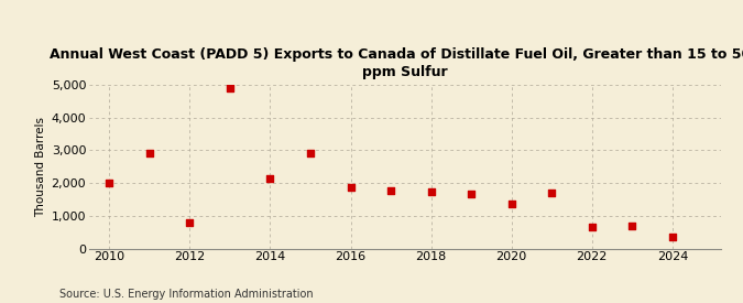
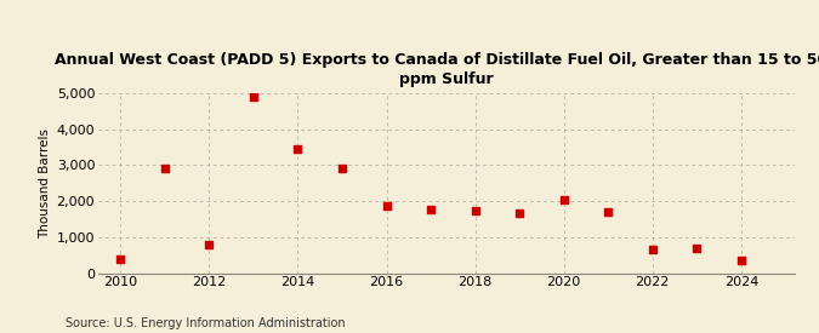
2010: 2,000 -> 400
2014: 2,150 -> 3,450
2020: 1,380 -> 2,050
